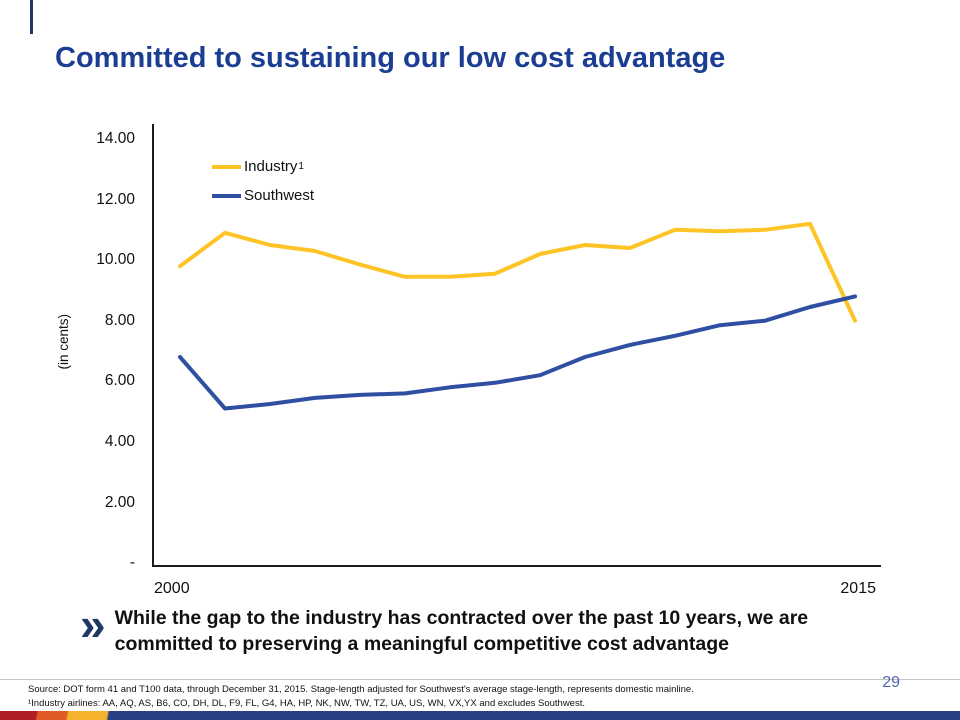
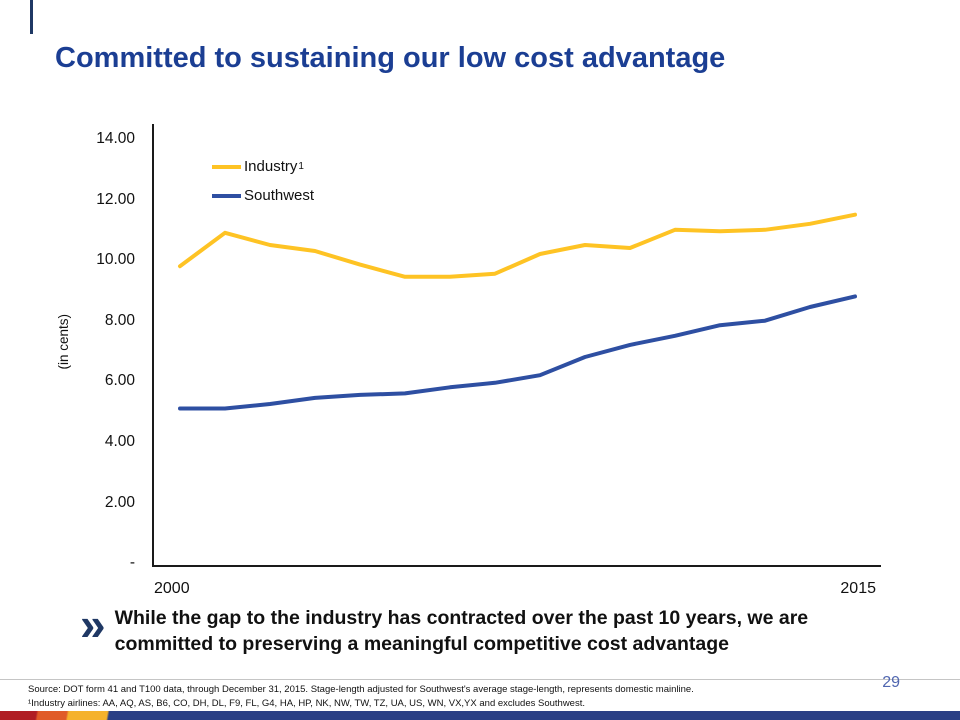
Southwest/2000: 6.8 -> 5.1
Industry/2015: 8.0 -> 11.5
